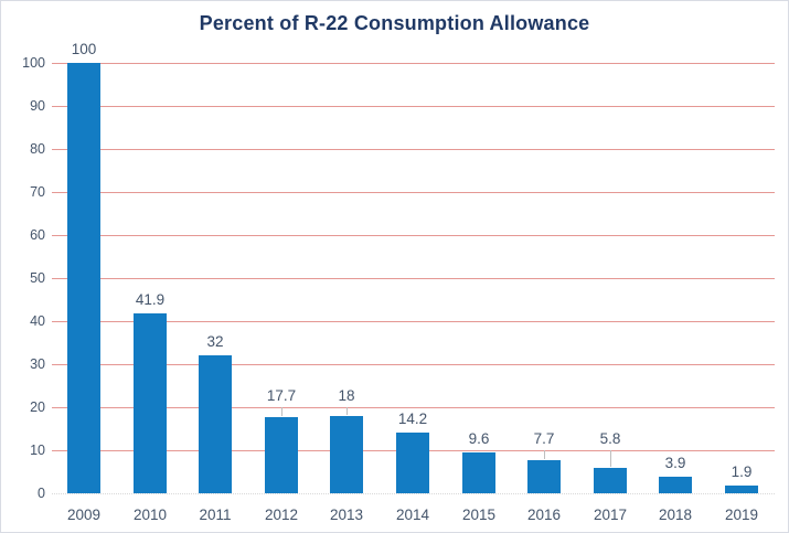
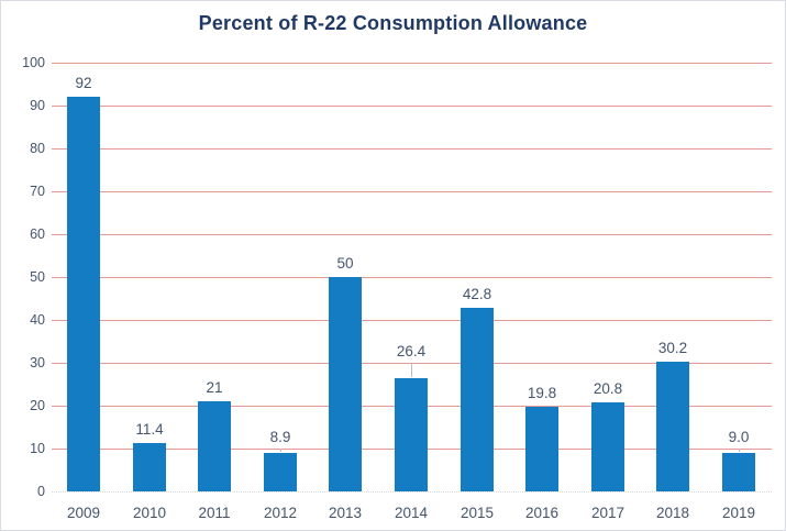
2009: 100 -> 92
2010: 41.9 -> 11.4
2011: 32 -> 21
2012: 17.7 -> 8.9
2013: 18 -> 50
2014: 14.2 -> 26.4
2015: 9.6 -> 42.8
2016: 7.7 -> 19.8
2017: 5.8 -> 20.8
2018: 3.9 -> 30.2
2019: 1.9 -> 9.0
